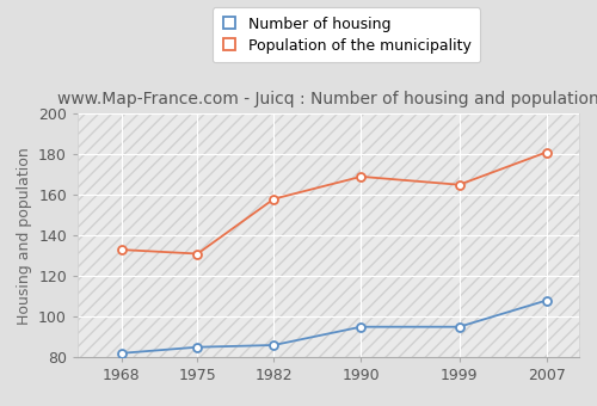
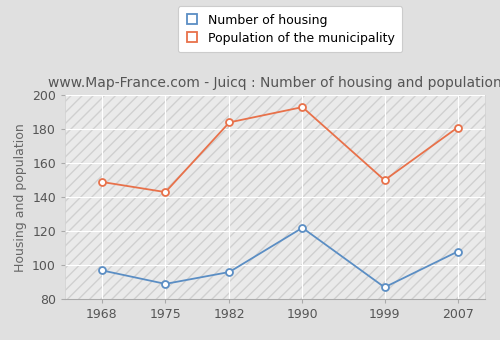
Number of housing/1968: 82 -> 97
Population of the municipality/1968: 133 -> 149
Number of housing/1975: 85 -> 89
Population of the municipality/1975: 131 -> 143
Number of housing/1982: 86 -> 96
Population of the municipality/1982: 158 -> 184
Number of housing/1990: 95 -> 122
Population of the municipality/1990: 169 -> 193
Number of housing/1999: 95 -> 87
Population of the municipality/1999: 165 -> 150
